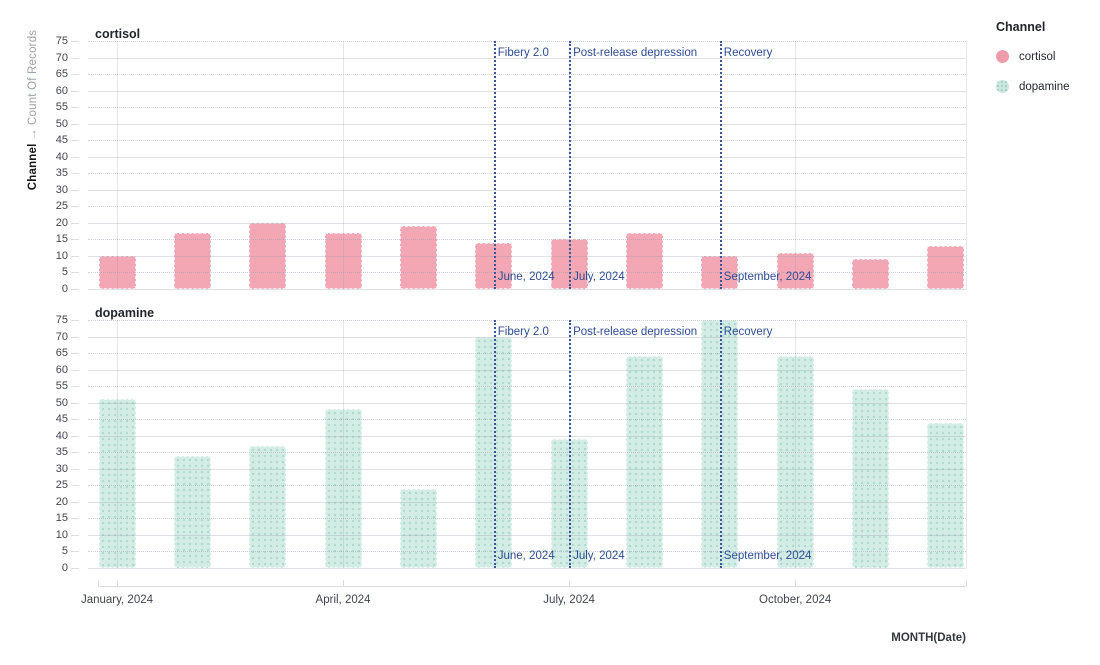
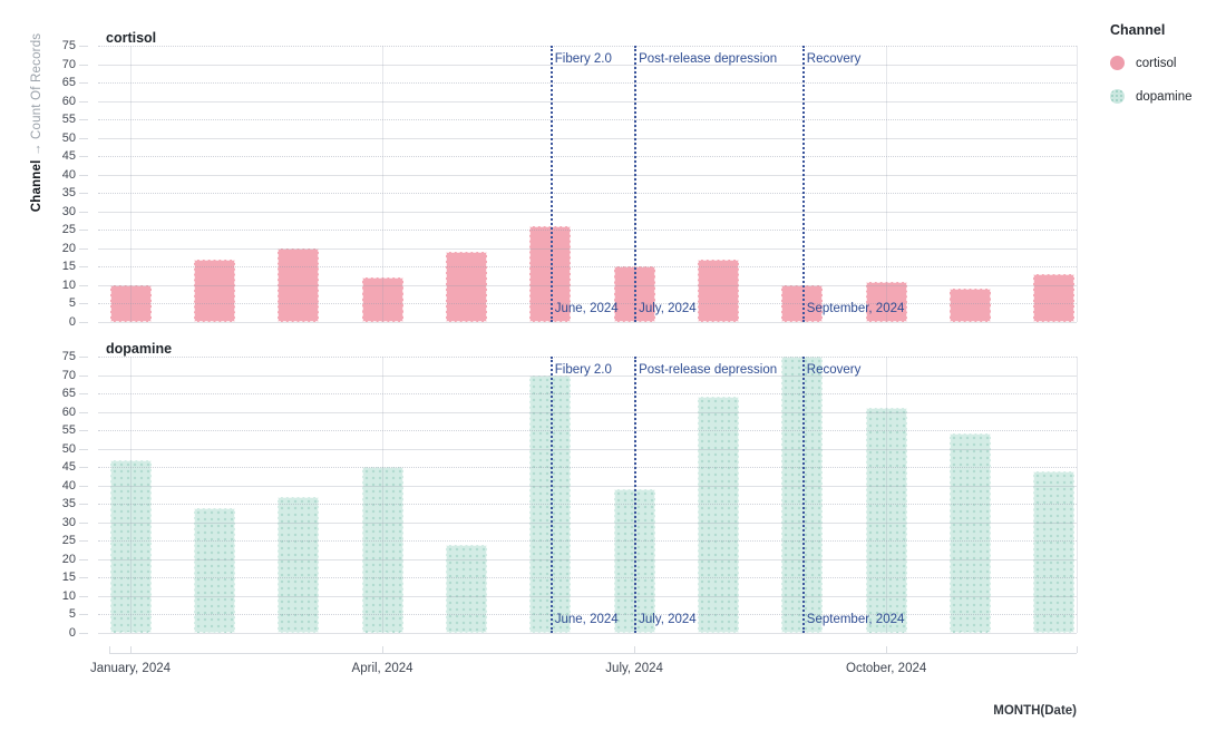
dopamine/January, 2024: 51 -> 47
cortisol/April, 2024: 17 -> 12
dopamine/April, 2024: 48 -> 45
cortisol/June, 2024: 14 -> 26
dopamine/October, 2024: 64 -> 61
